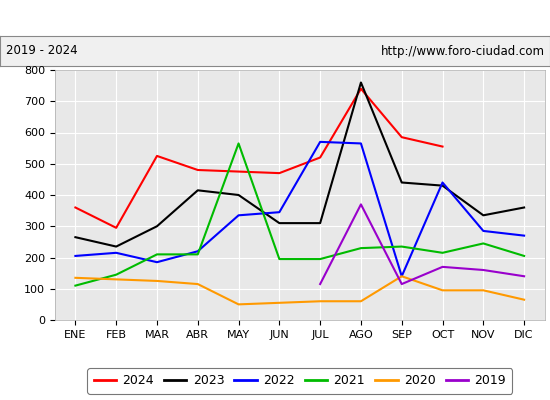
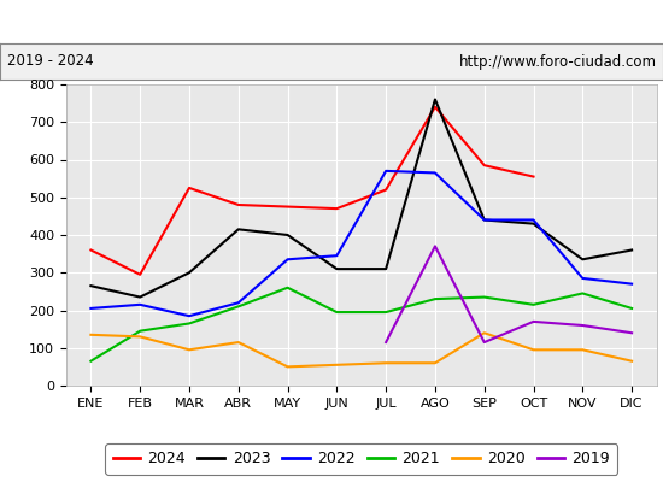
2021/ENE: 110 -> 65
2021/MAR: 210 -> 165
2020/MAR: 125 -> 95
2021/MAY: 565 -> 260
2022/SEP: 140 -> 440
